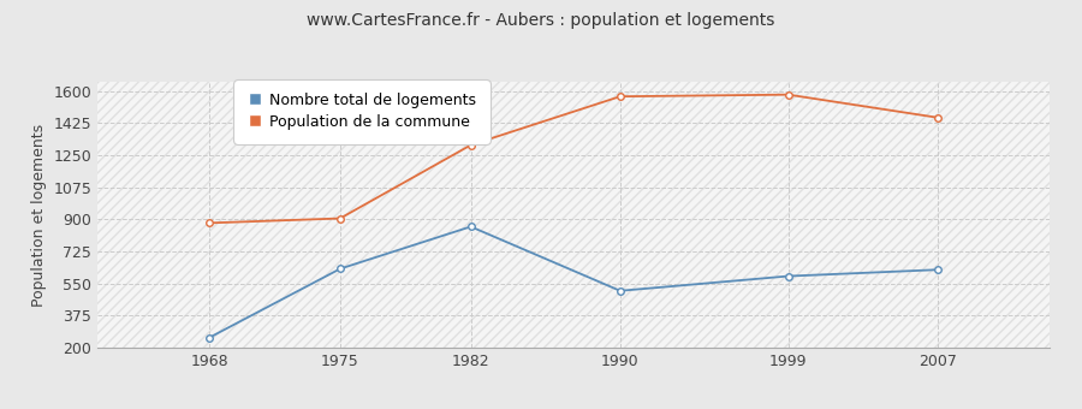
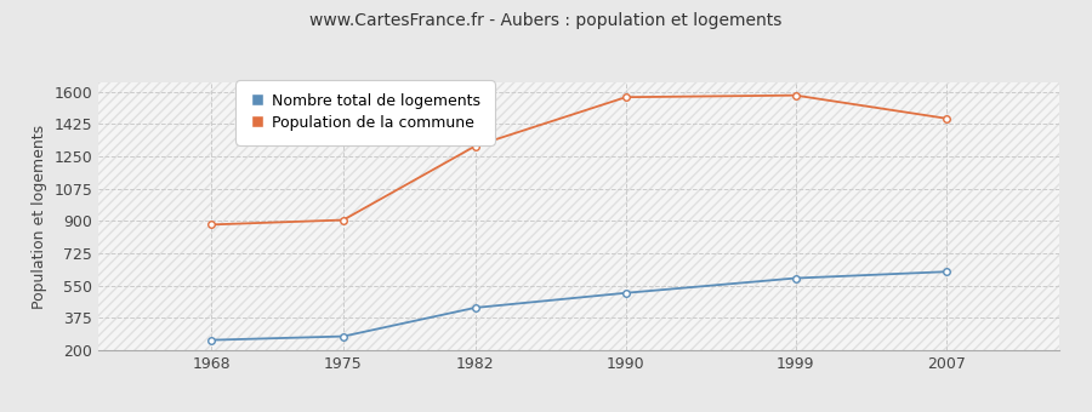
Nombre total de logements/1975: 630 -> 280
Nombre total de logements/1982: 860 -> 430
